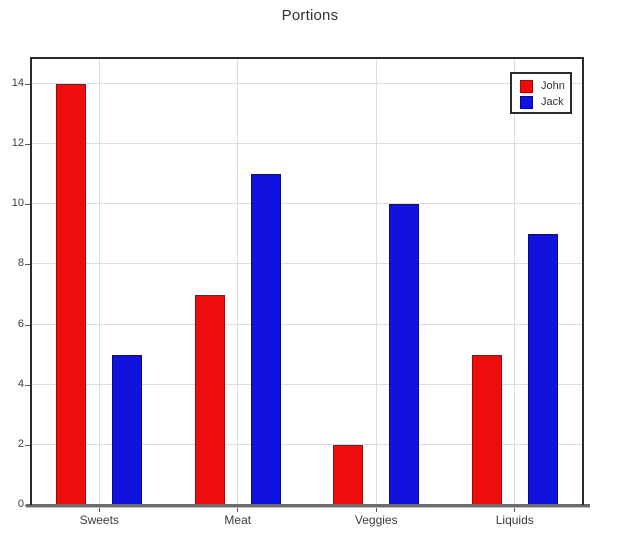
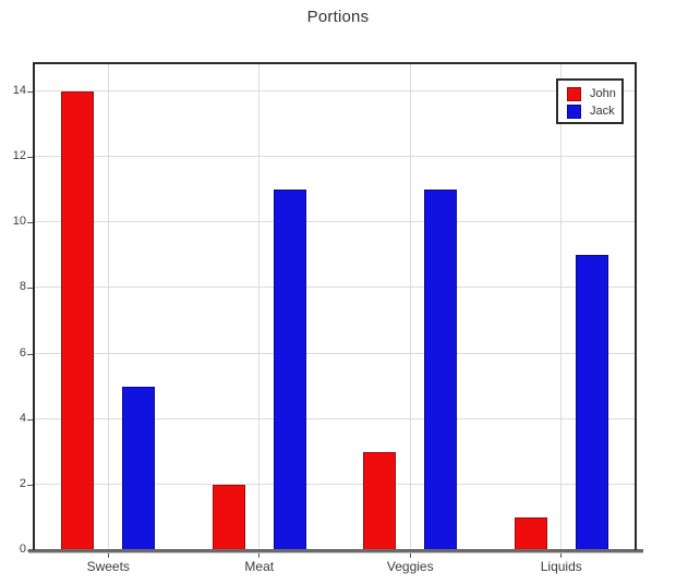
John/Meat: 7 -> 2
John/Veggies: 2 -> 3
Jack/Veggies: 10 -> 11
John/Liquids: 5 -> 1
